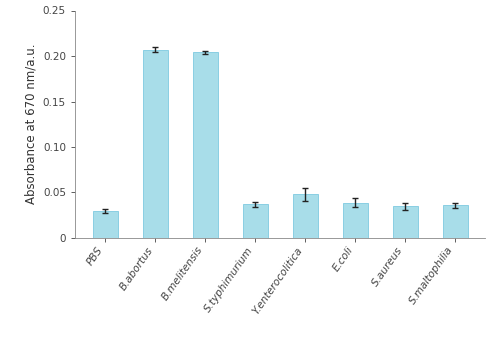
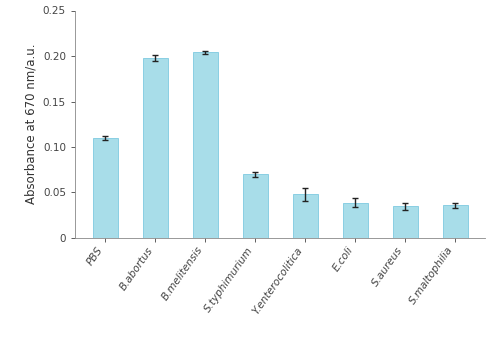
PBS: 0.030 -> 0.110
B.abortus: 0.207 -> 0.198
S.typhimurium: 0.037 -> 0.070
